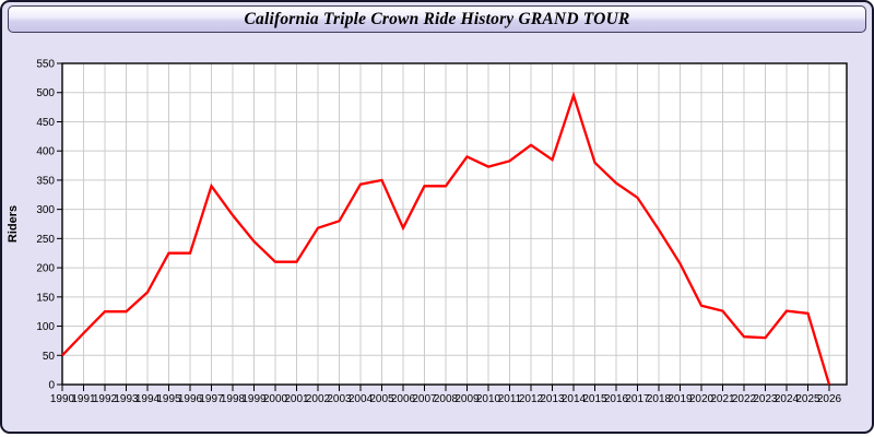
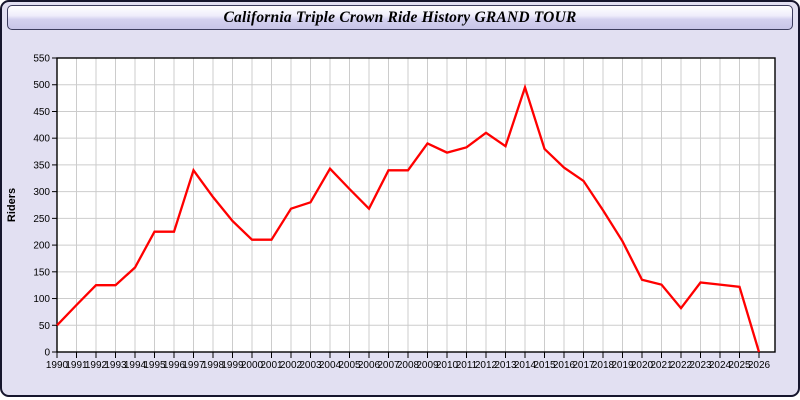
2005: 350 -> 300
2023: 80 -> 130
